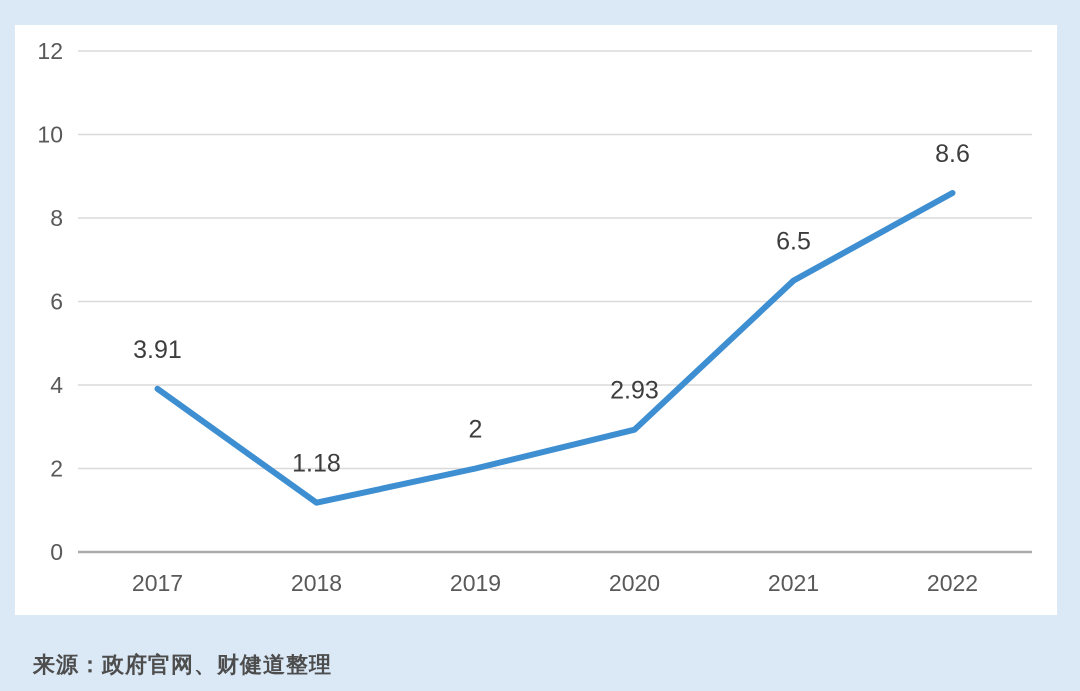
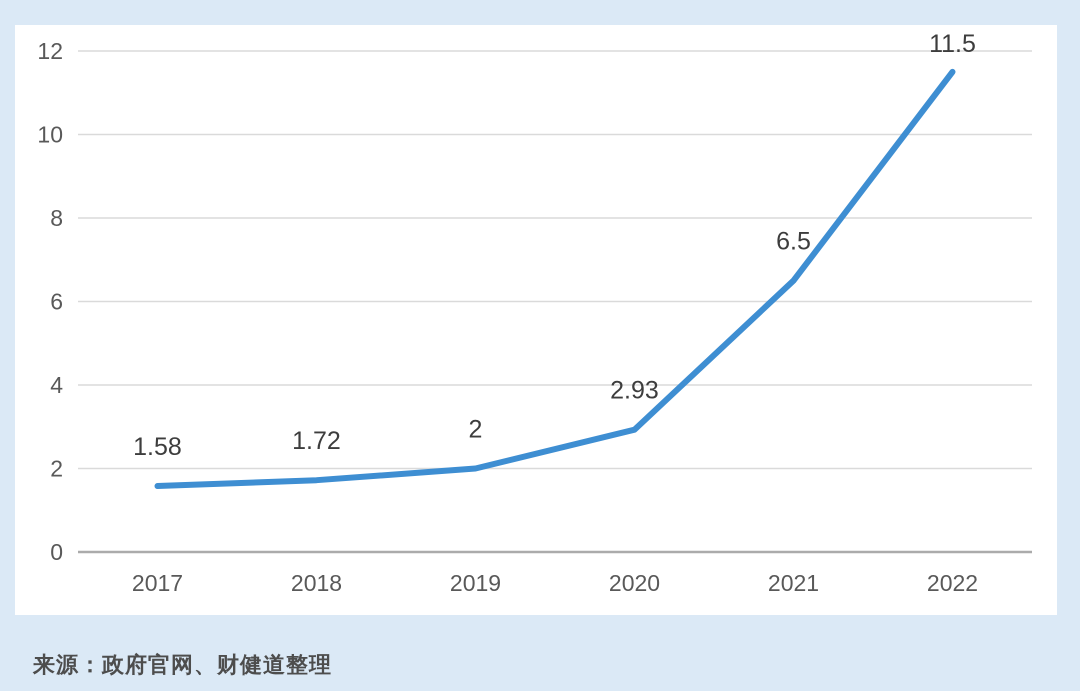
2017: 3.91 -> 1.58
2018: 1.18 -> 1.72
2022: 8.6 -> 11.5
